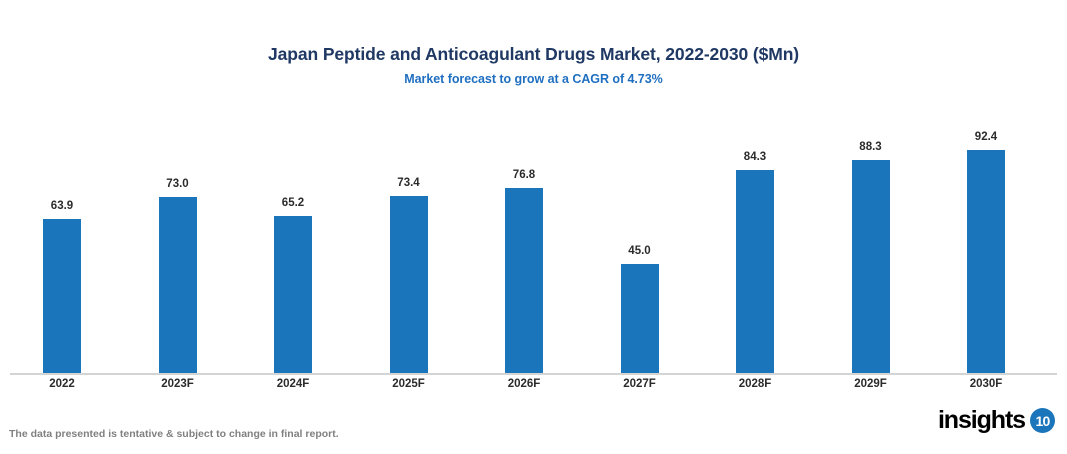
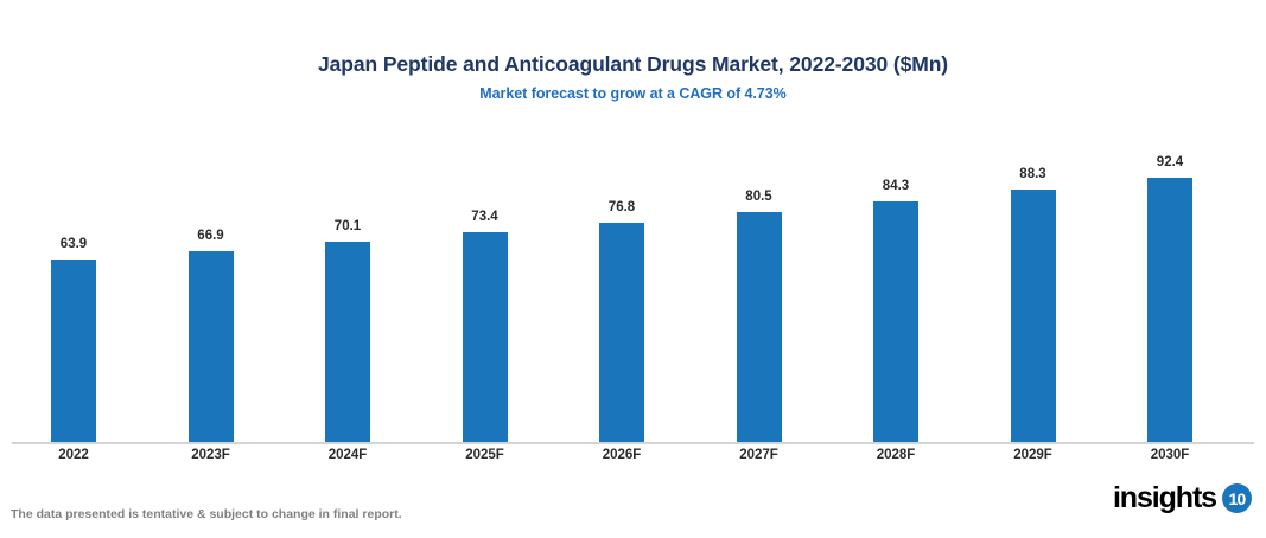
2023F: 73.0 -> 66.9
2024F: 65.2 -> 70.1
2027F: 45.0 -> 80.5
